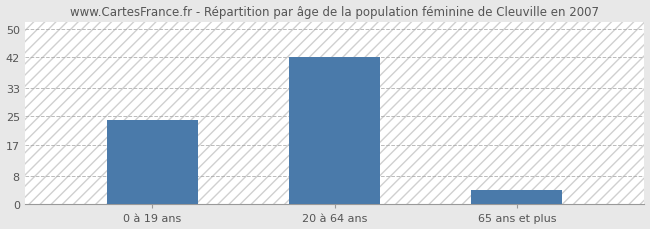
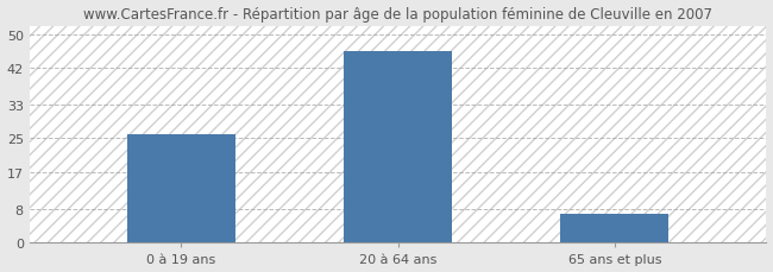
0 à 19 ans: 24 -> 26
20 à 64 ans: 42 -> 46
65 ans et plus: 4 -> 7
